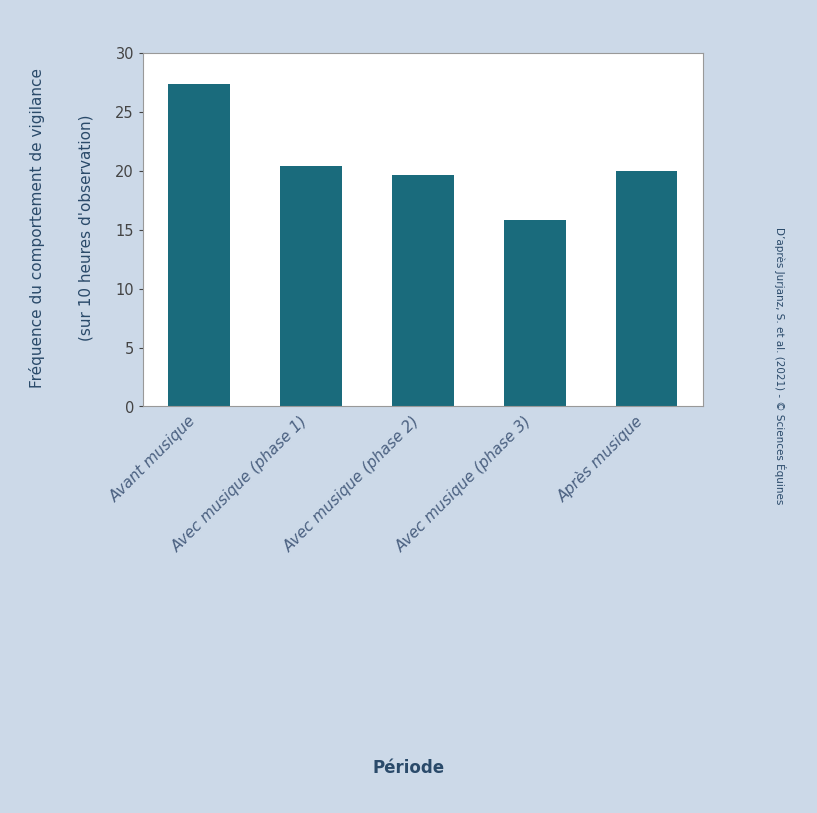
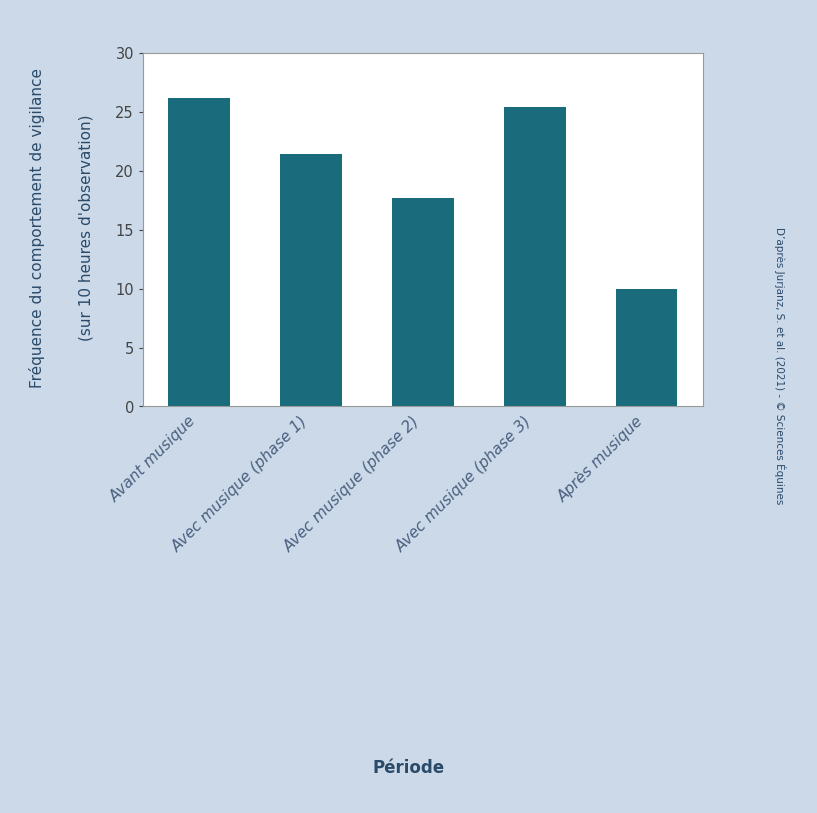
Avant musique: 27.3 -> 26.2
Avec musique (phase 1): 20.4 -> 21.4
Avec musique (phase 2): 19.7 -> 17.7
Avec musique (phase 3): 15.8 -> 25.4
Après musique: 20.0 -> 10.0
